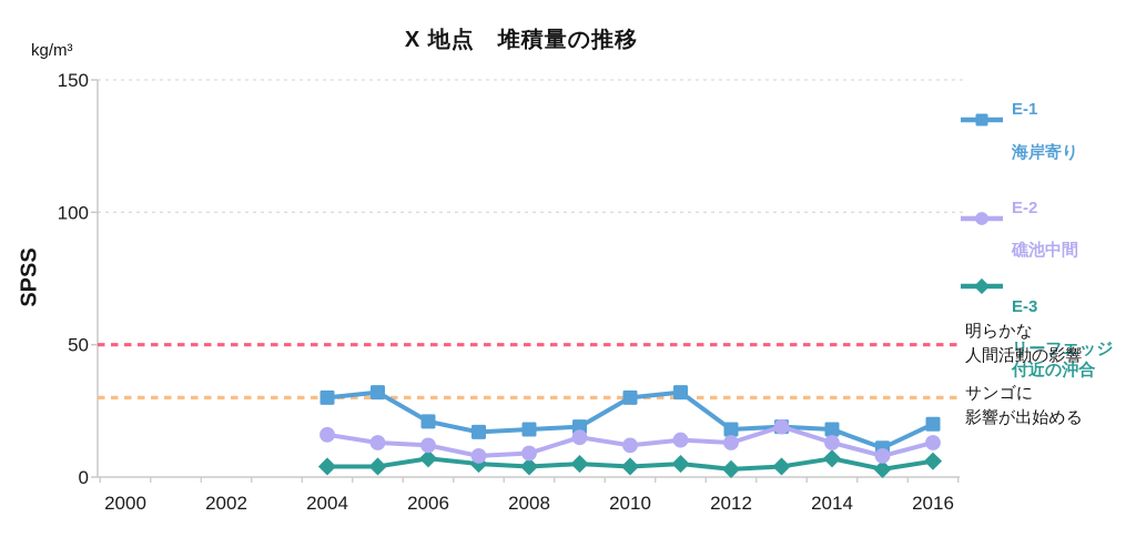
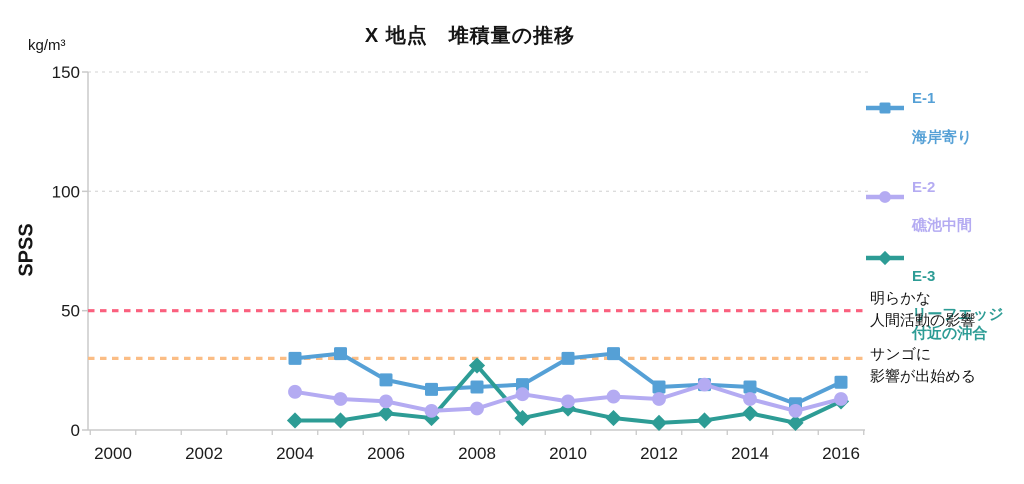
E-3 リーフエッジ付近の沖合/2008: 4 -> 27
E-3 リーフエッジ付近の沖合/2010: 4 -> 9
E-3 リーフエッジ付近の沖合/2016: 6 -> 12
